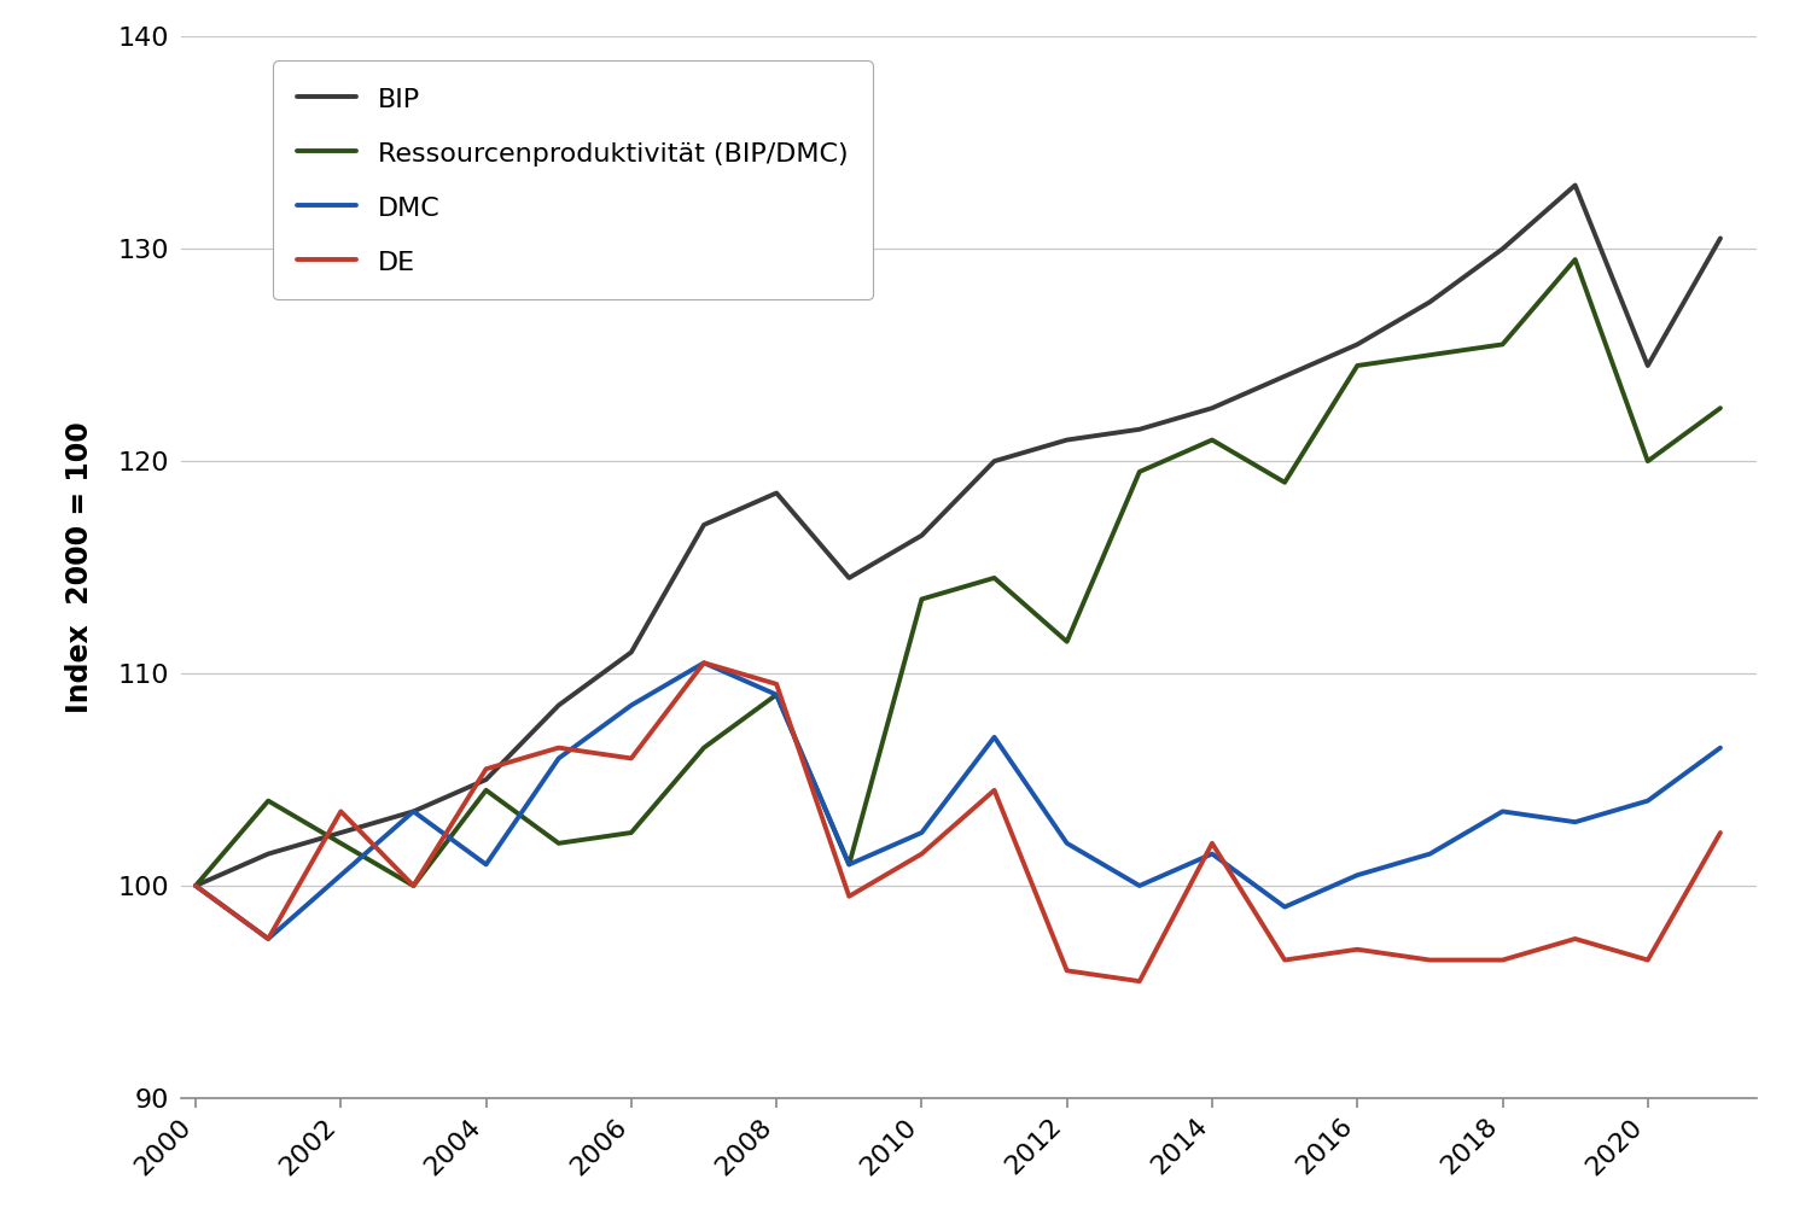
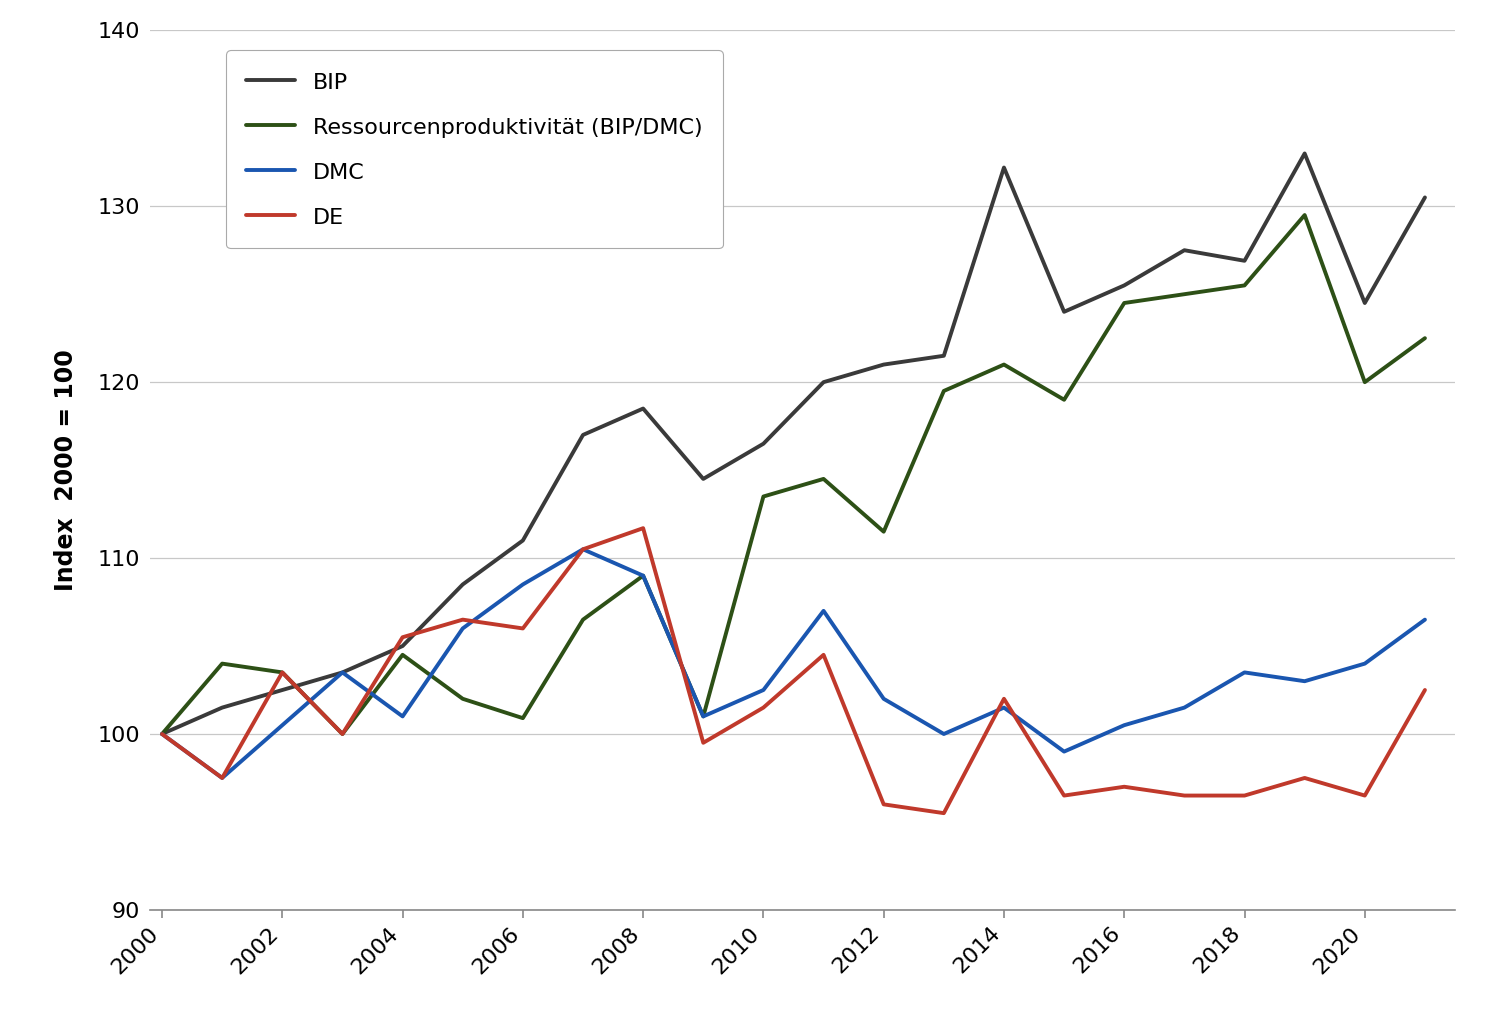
Ressourcenproduktivität (BIP/DMC)/2002: 102.0 -> 103.5
Ressourcenproduktivität (BIP/DMC)/2006: 102.5 -> 100.9
DE/2008: 109.5 -> 111.7
BIP/2014: 122.5 -> 132.2
BIP/2018: 130.0 -> 126.9
